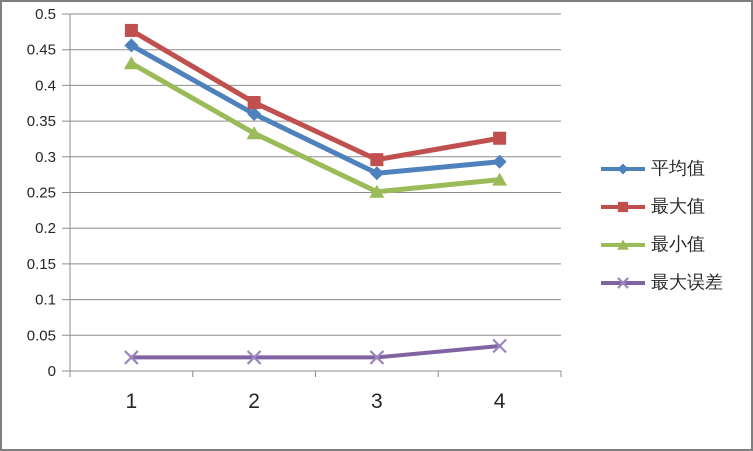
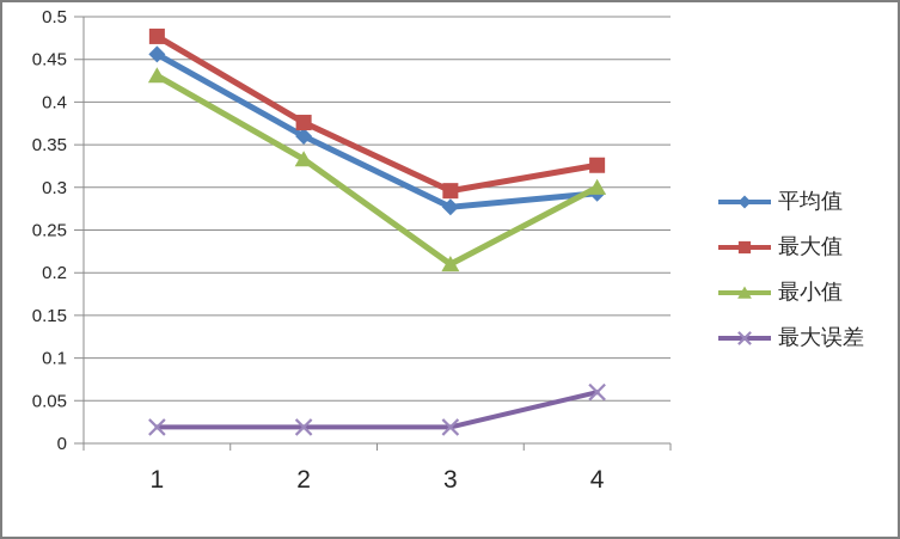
最小值/3: 0.25 -> 0.21
最小值/4: 0.27 -> 0.30
最大误差/4: 0.04 -> 0.06
